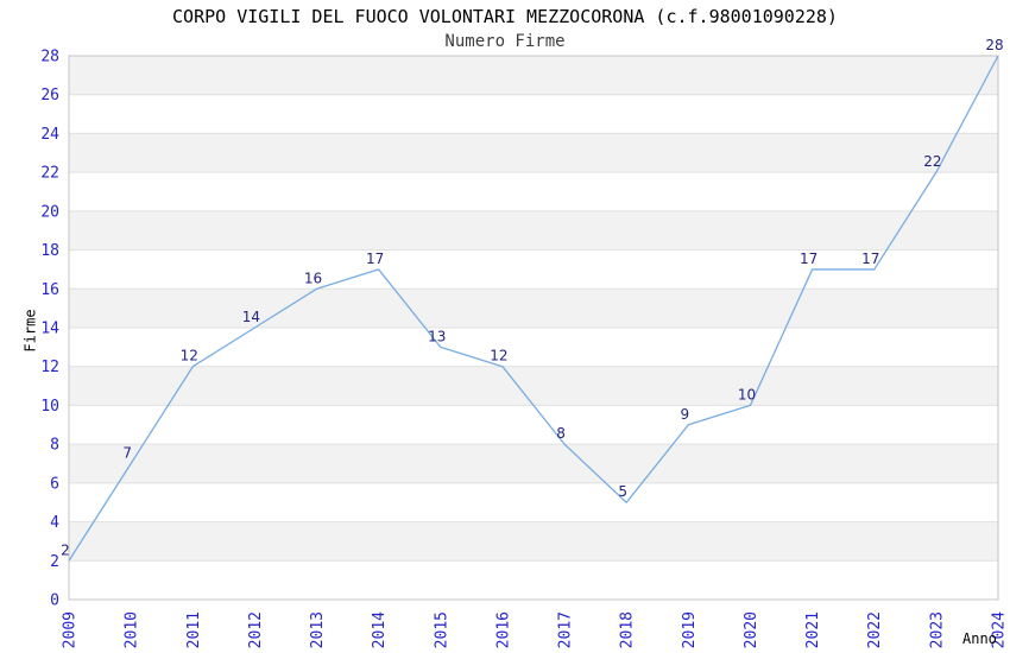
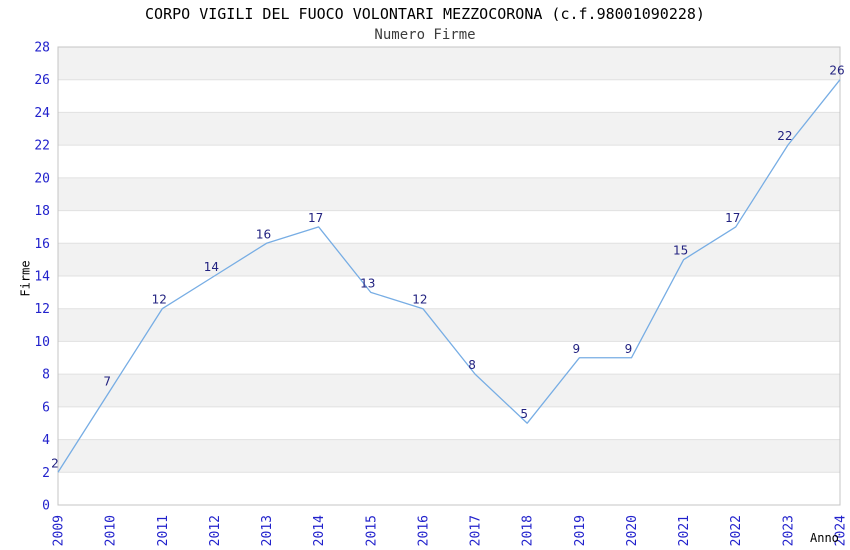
2020: 10 -> 9
2021: 17 -> 15
2024: 28 -> 26
